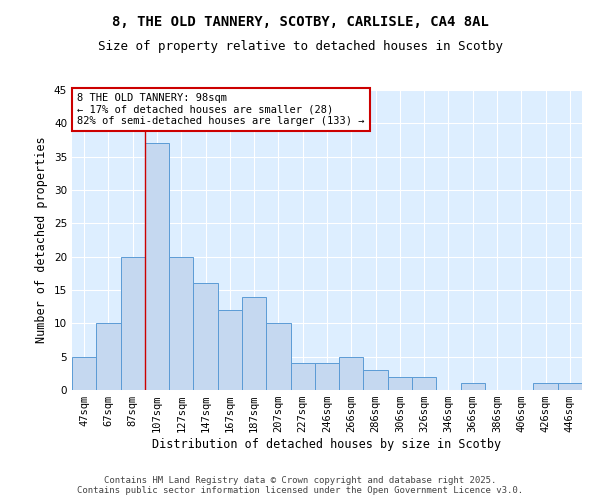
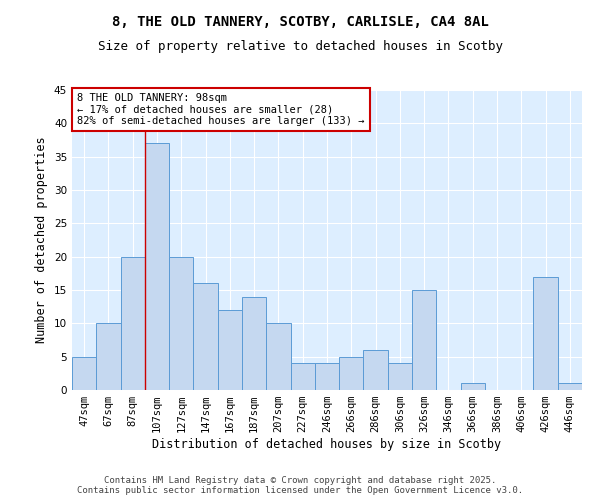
286sqm: 3 -> 6
306sqm: 2 -> 4
326sqm: 2 -> 15
426sqm: 1 -> 17
